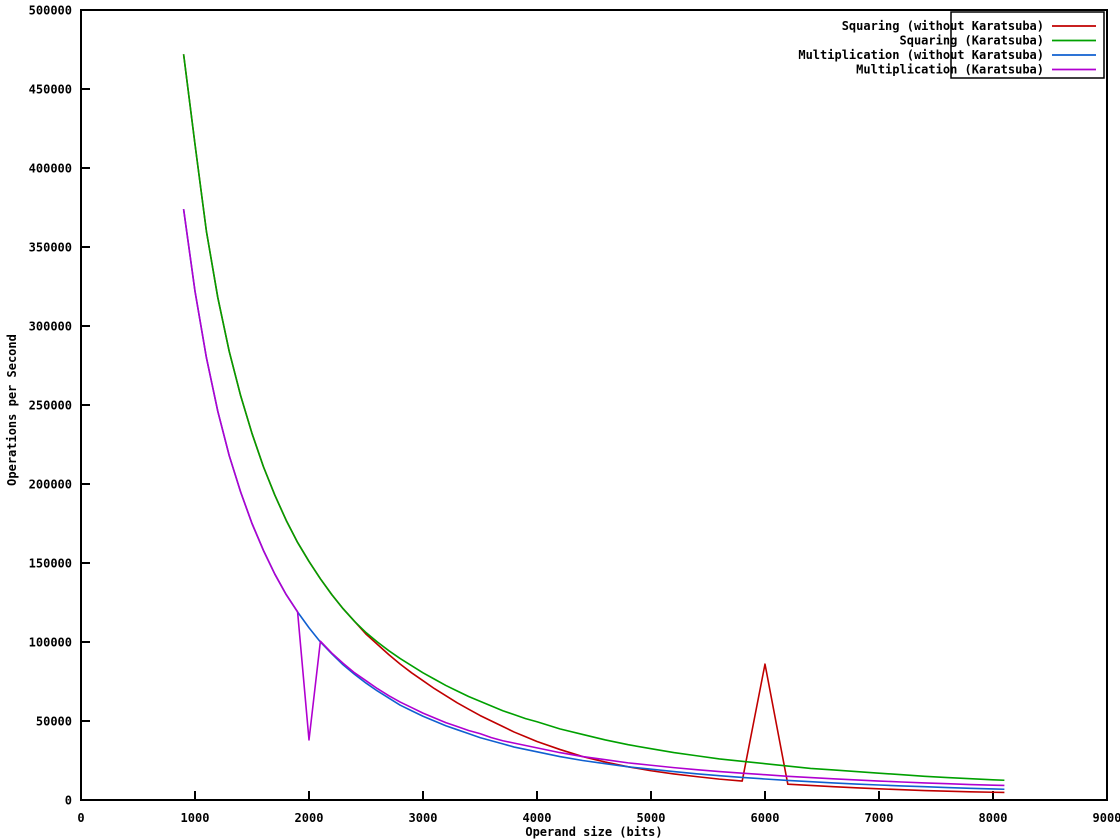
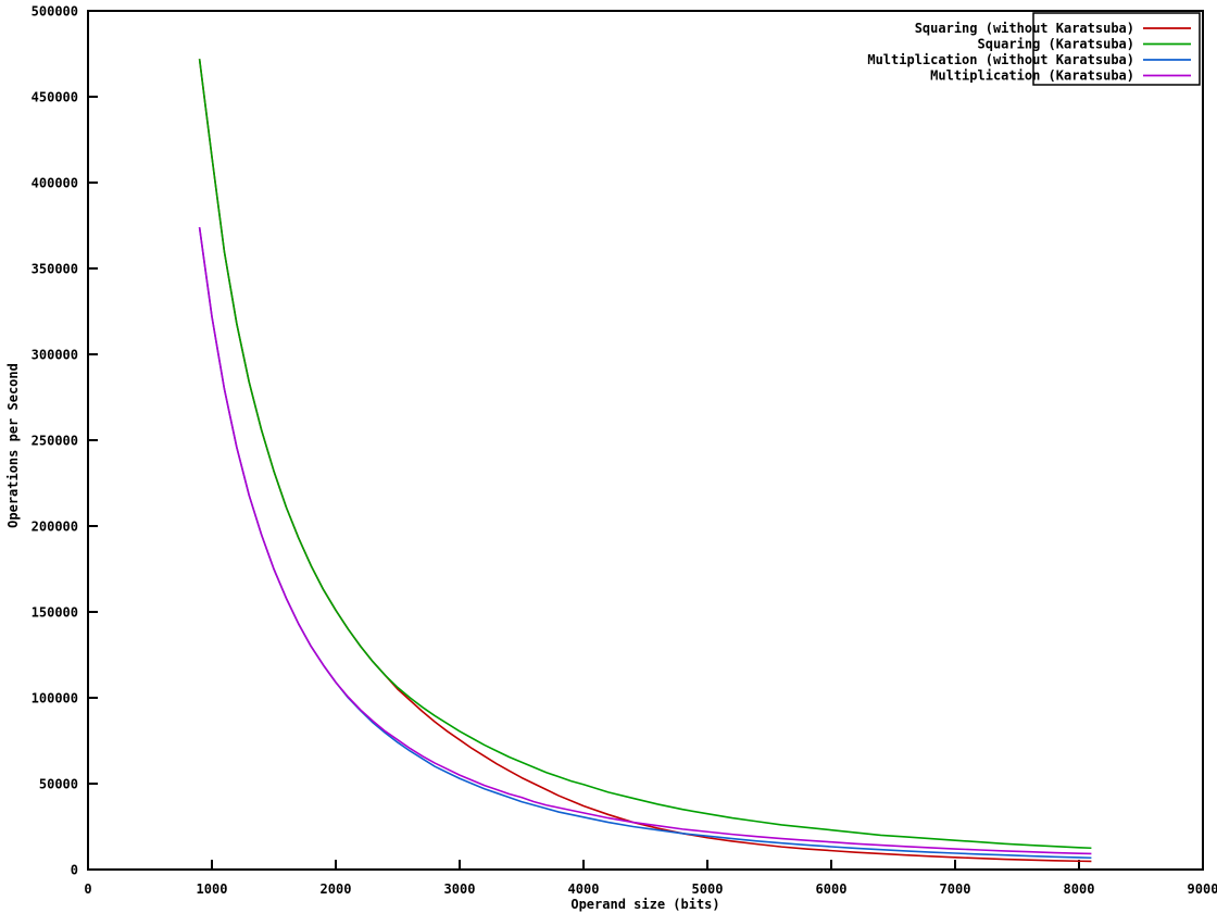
Multiplication (Karatsuba)/2000: 38000 -> 109000
Squaring (without Karatsuba)/6000: 86000 -> 11000
